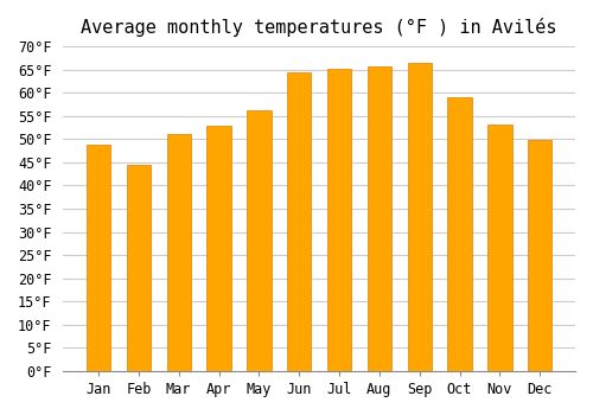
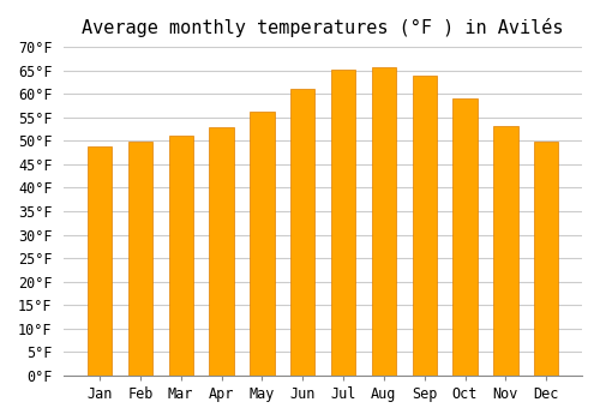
Feb: 44.5°F -> 49.8°F
Jun: 64.5°F -> 61.2°F
Sep: 66.5°F -> 63.9°F
